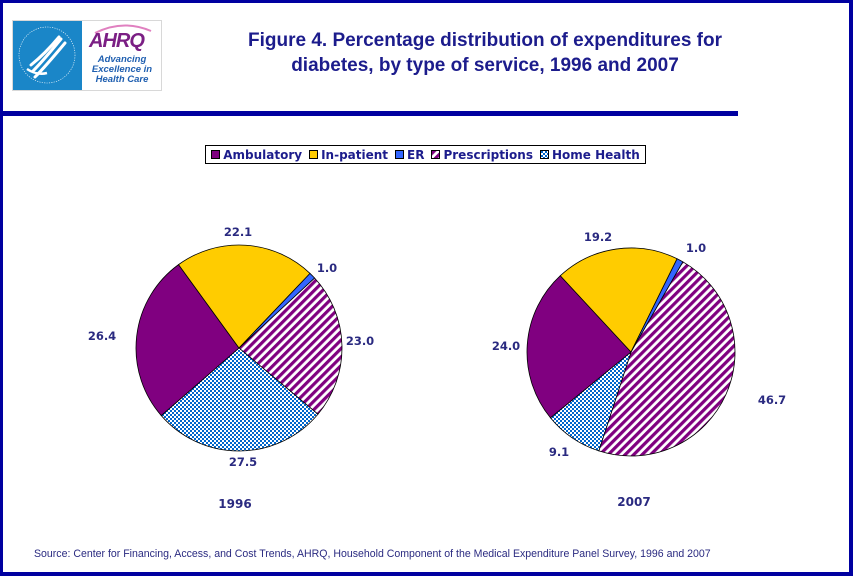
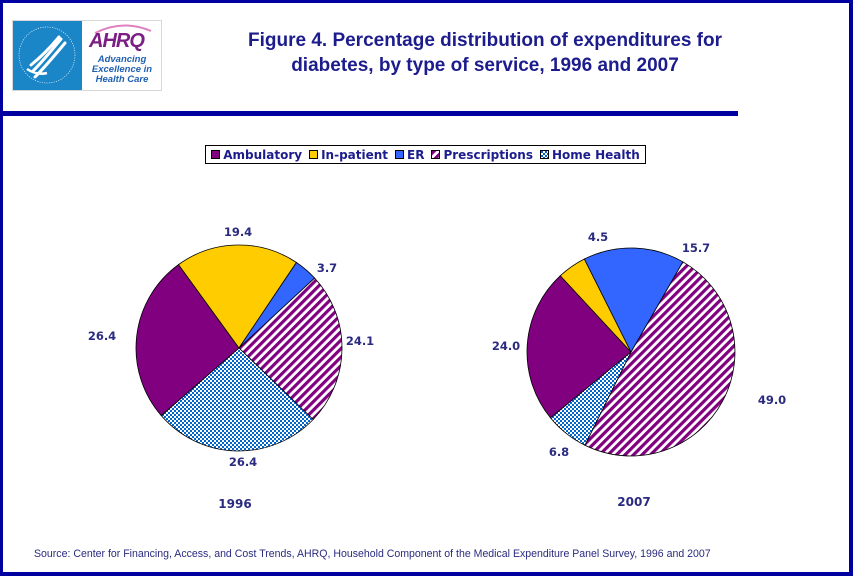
1996/In-patient: 22.1 -> 19.4
1996/ER: 1.0 -> 3.7
1996/Prescriptions: 23.0 -> 24.1
1996/Home Health: 27.5 -> 26.4
2007/In-patient: 19.2 -> 4.5
2007/ER: 1.0 -> 15.7
2007/Prescriptions: 46.7 -> 49.0
2007/Home Health: 9.1 -> 6.8
